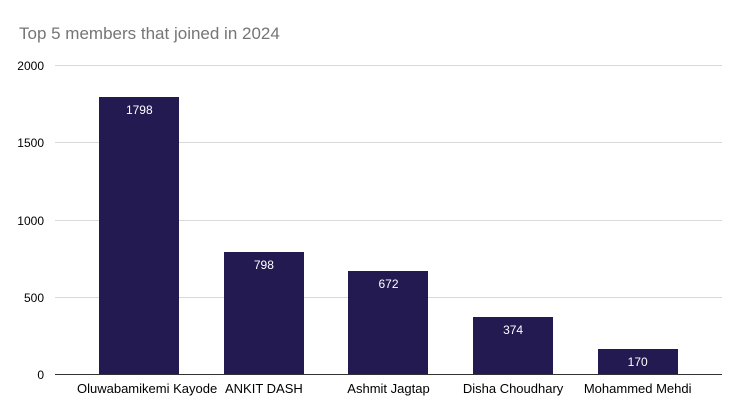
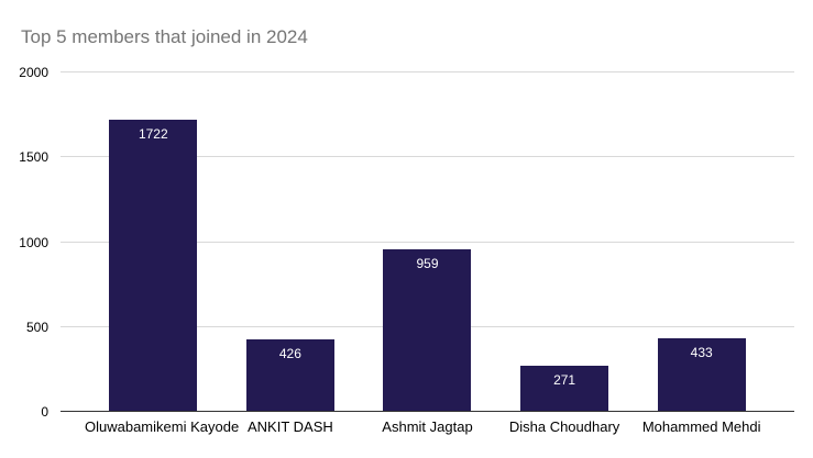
Oluwabamikemi Kayode: 1798 -> 1722
ANKIT DASH: 798 -> 426
Ashmit Jagtap: 672 -> 959
Disha Choudhary: 374 -> 271
Mohammed Mehdi: 170 -> 433
